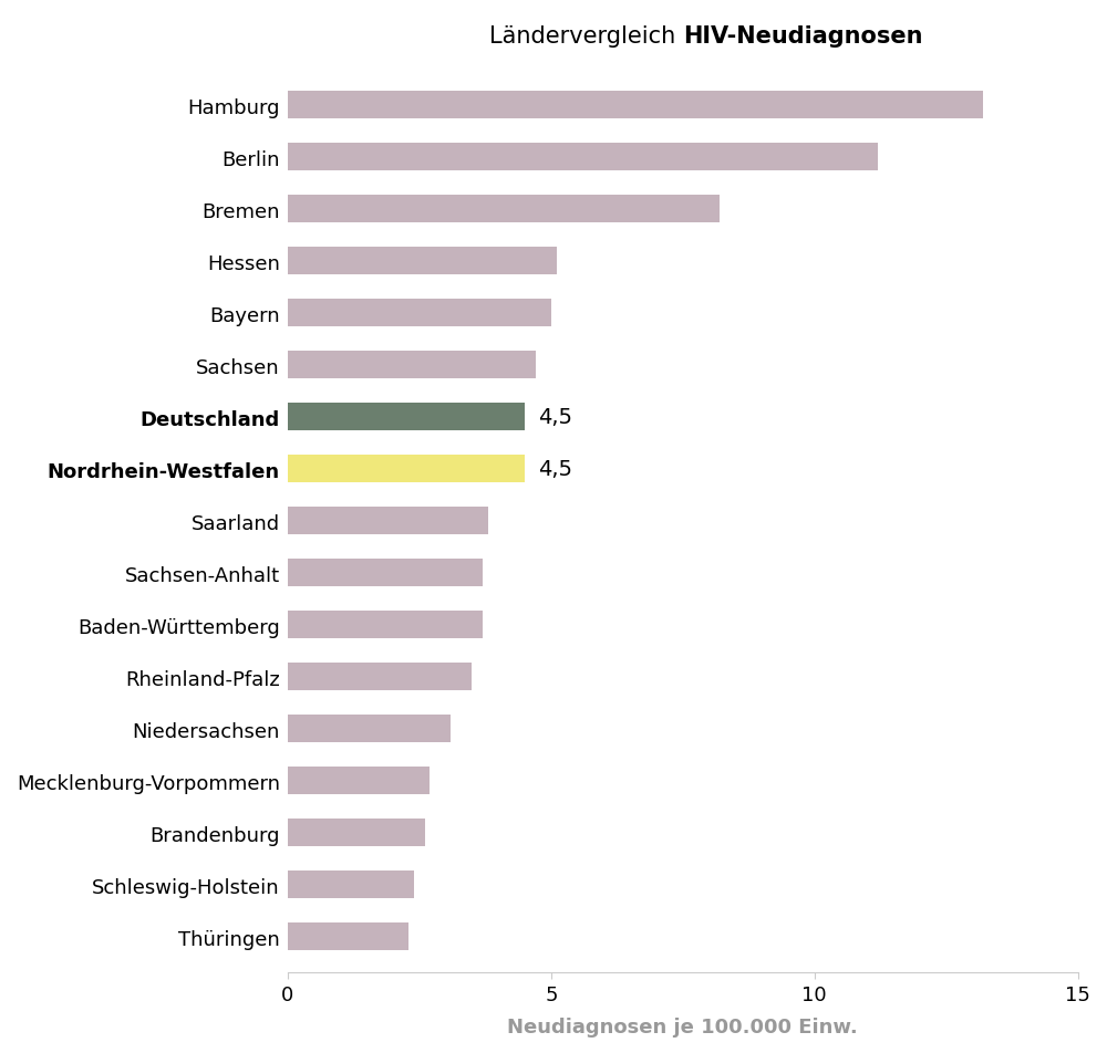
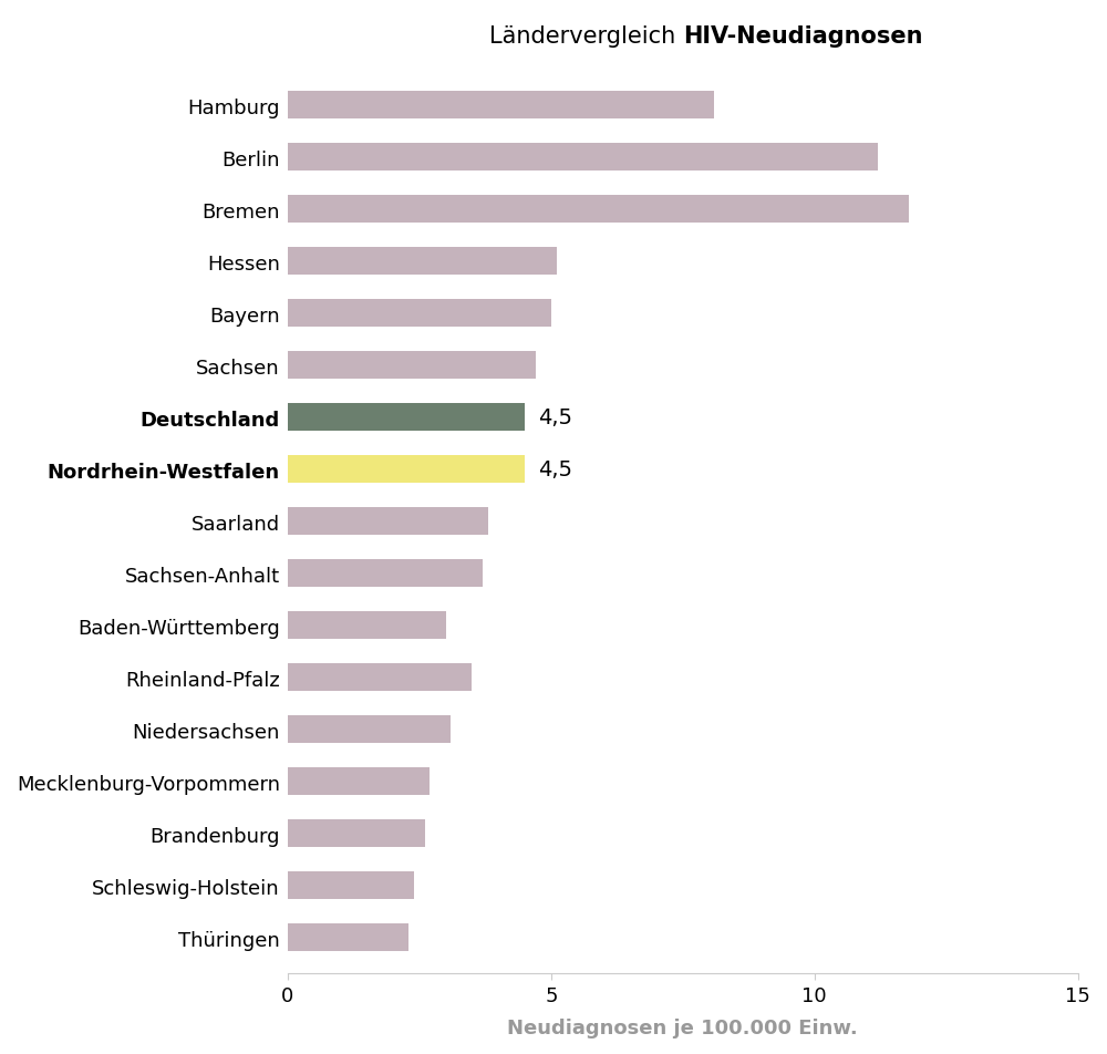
Hamburg: 13.2 -> 8.1
Bremen: 8.2 -> 11.8
Baden-Württemberg: 3.7 -> 3.0
